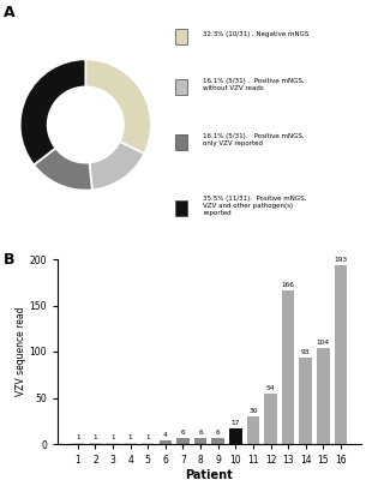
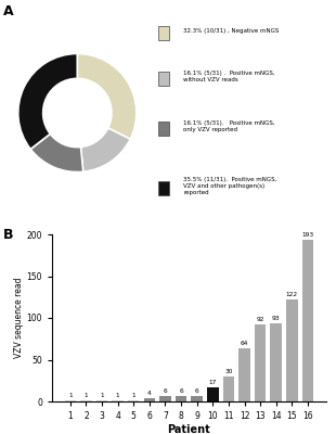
12: 54 -> 64
13: 166 -> 92
15: 104 -> 122
